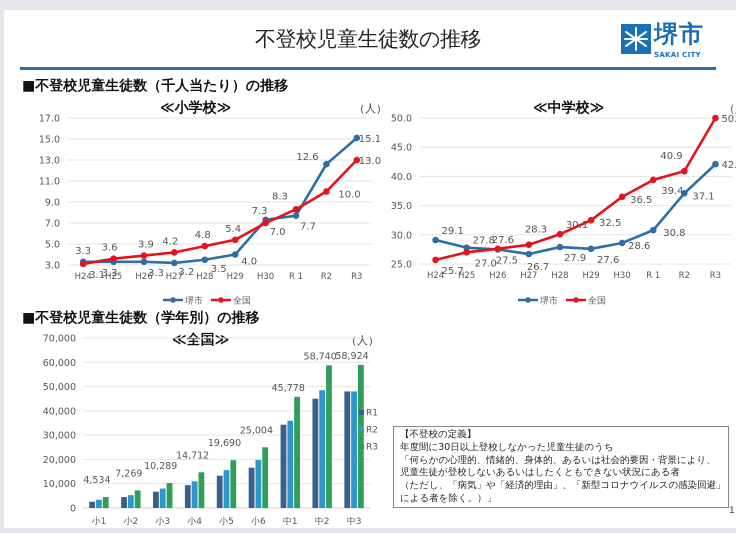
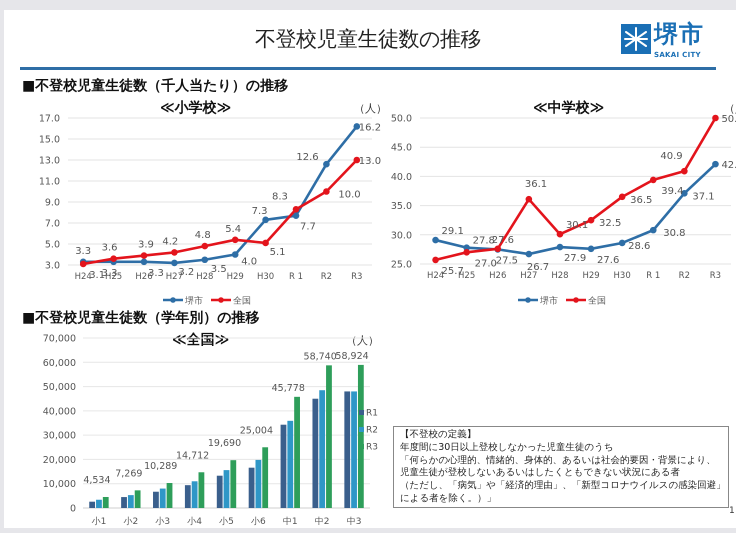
≪小学校≫/全国/H30: 7.0 -> 5.1
≪小学校≫/堺市/R3: 15.1 -> 16.2
≪中学校≫/全国/H27: 28.3 -> 36.1
